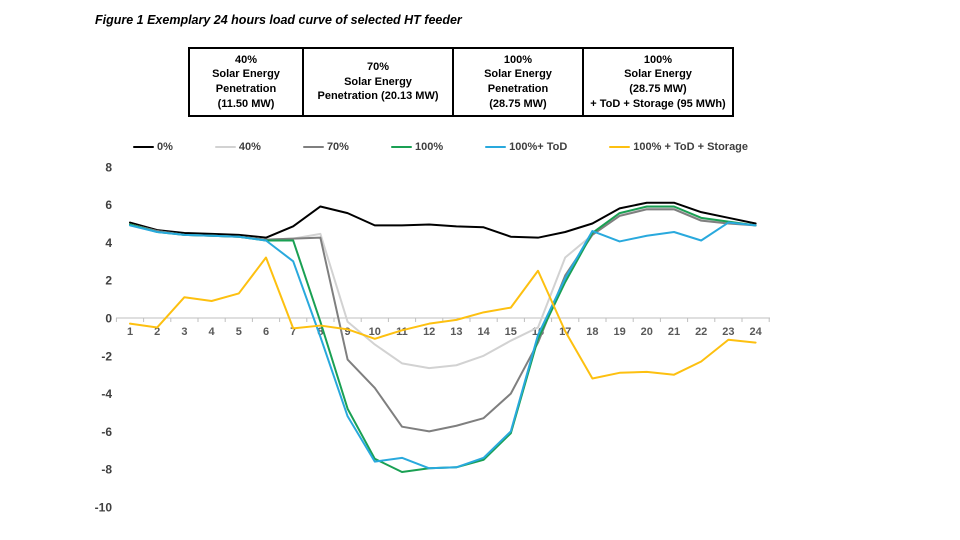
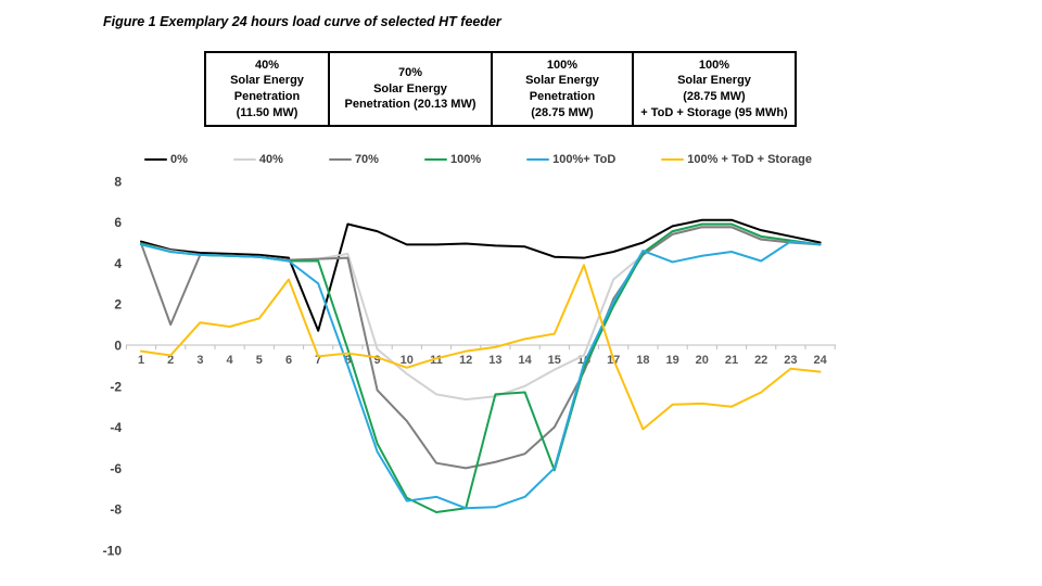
70%/2: 4.6 -> 1.0
0%/7: 4.8 -> 0.7
100%/13: -7.9 -> -2.4
100%/14: -7.5 -> -2.3
100% + ToD + Storage/16: 2.5 -> 3.9
100% + ToD + Storage/18: -3.2 -> -4.1
